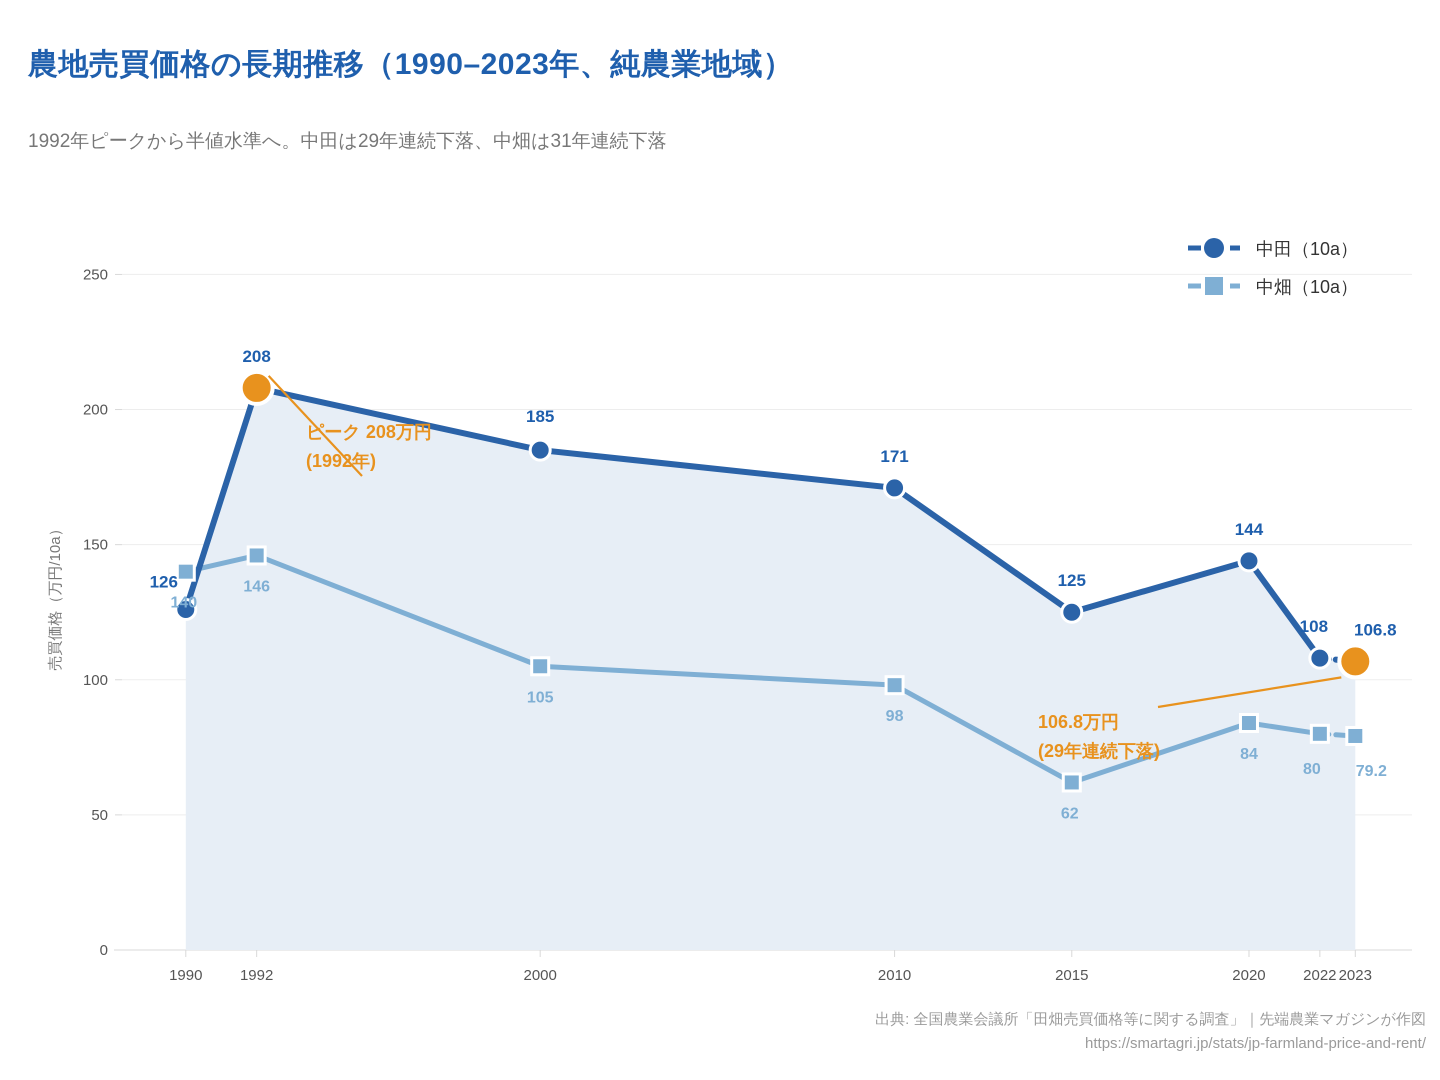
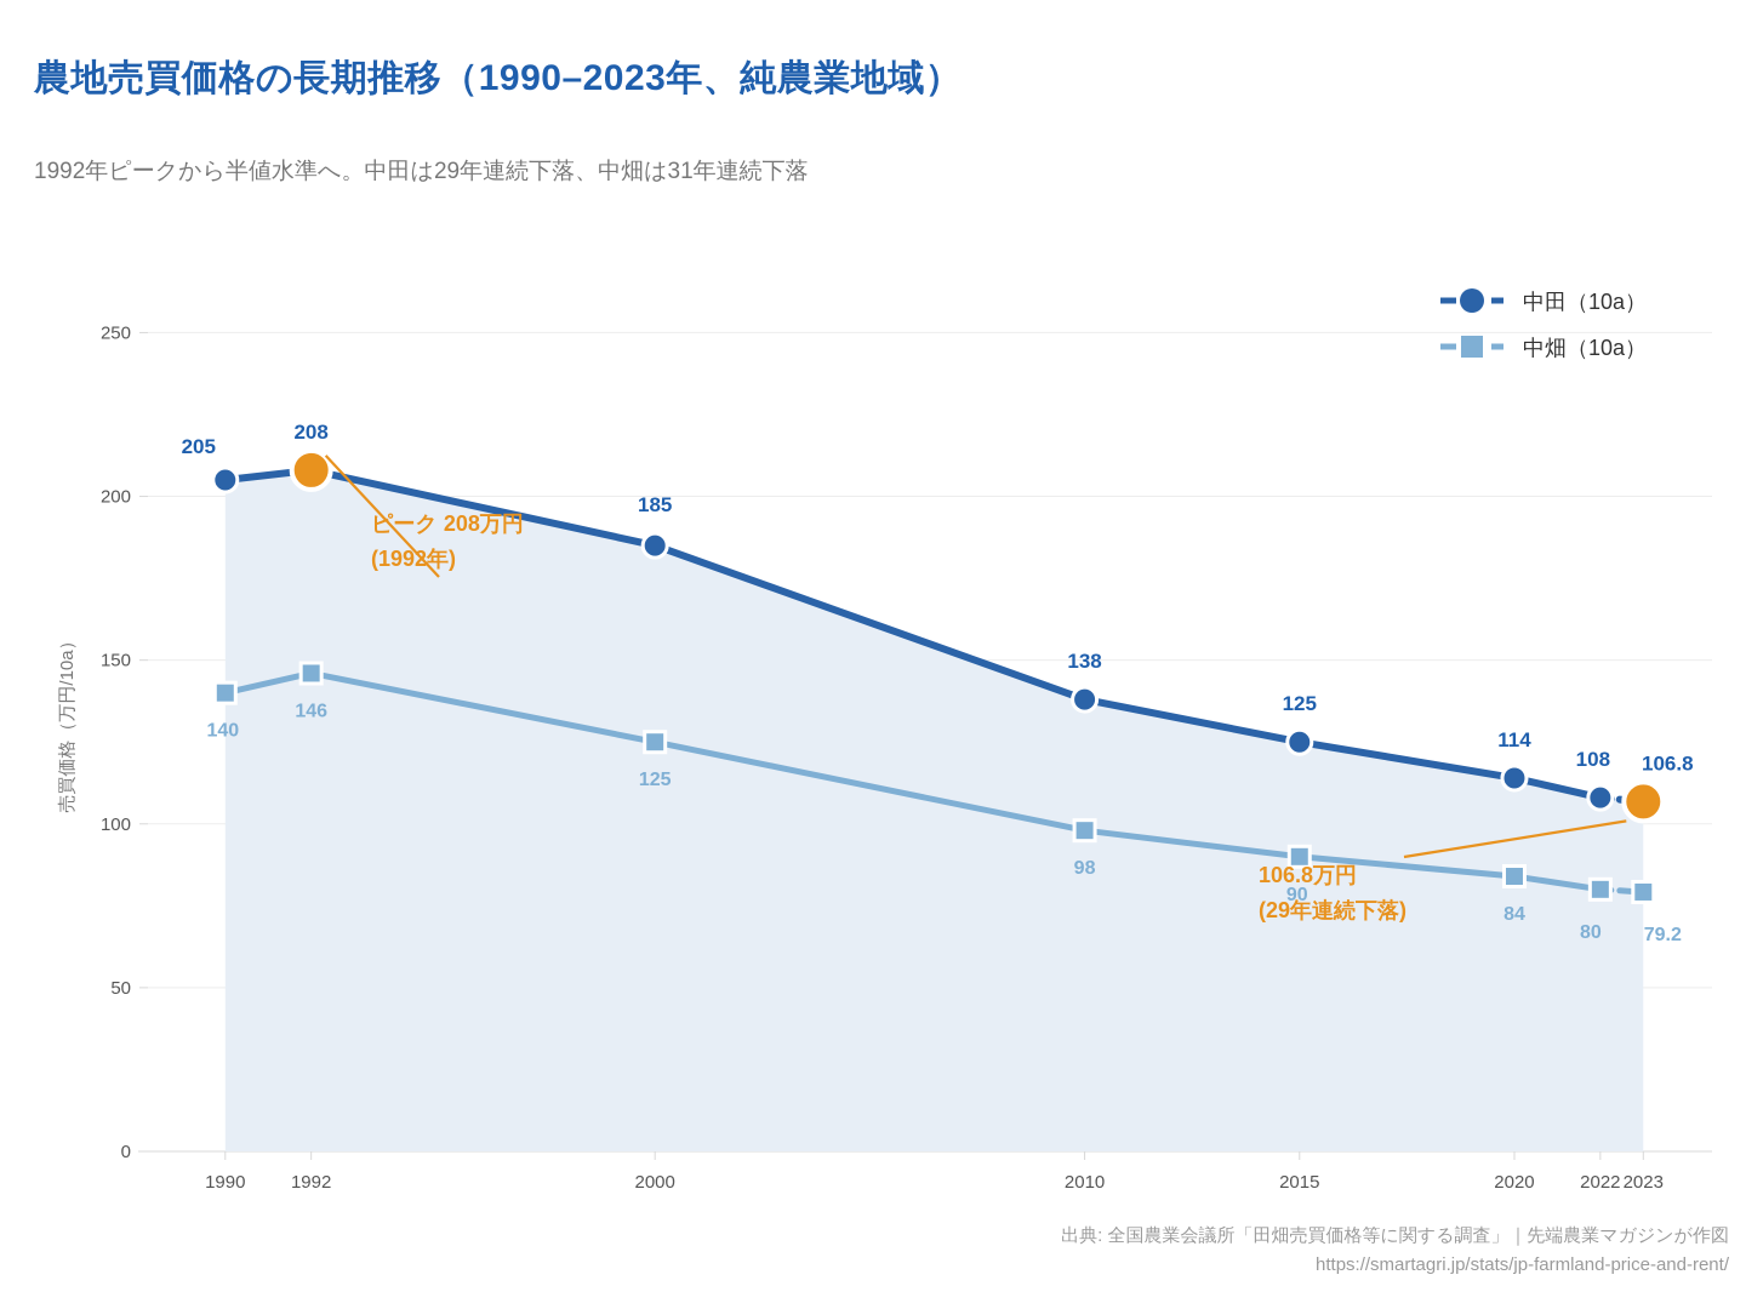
中田（10a）/1990: 126 -> 205
中畑（10a）/2000: 105 -> 125
中田（10a）/2010: 171 -> 138
中畑（10a）/2015: 62 -> 90
中田（10a）/2020: 144 -> 114
